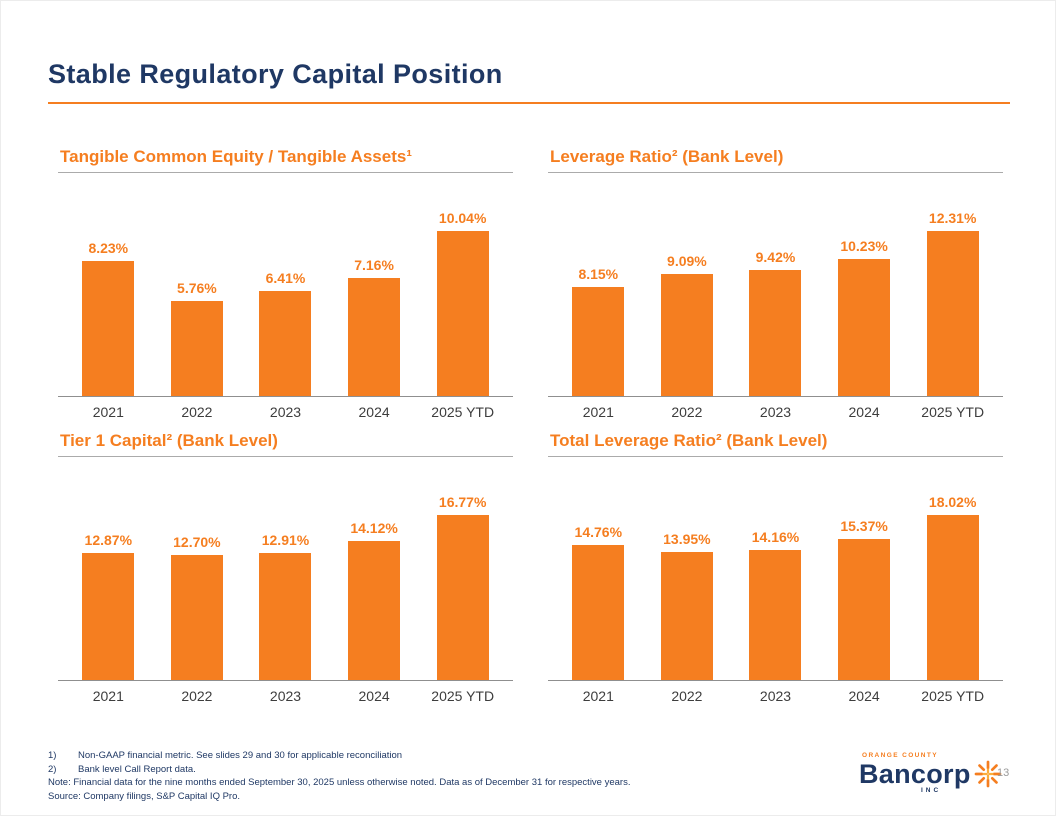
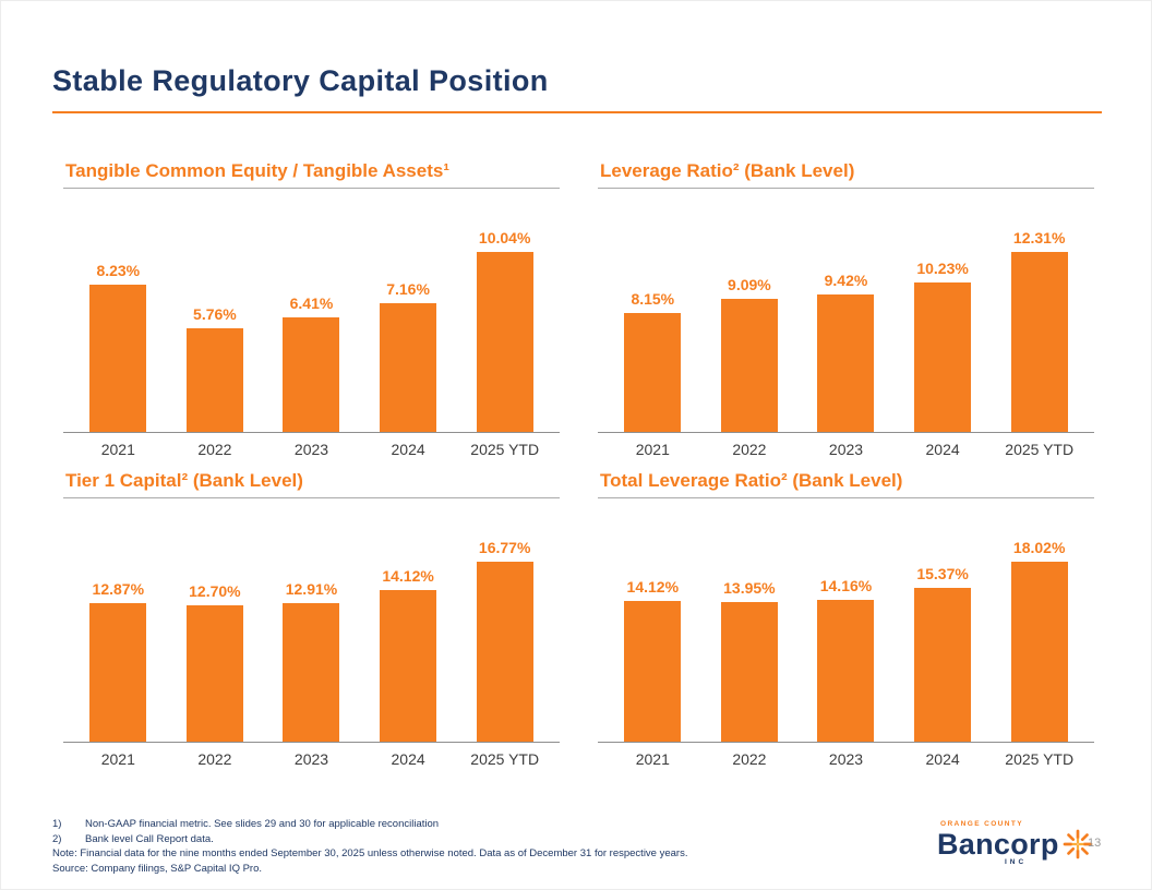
Total Leverage Ratio² (Bank Level)/2021: 14.76% -> 14.12%
